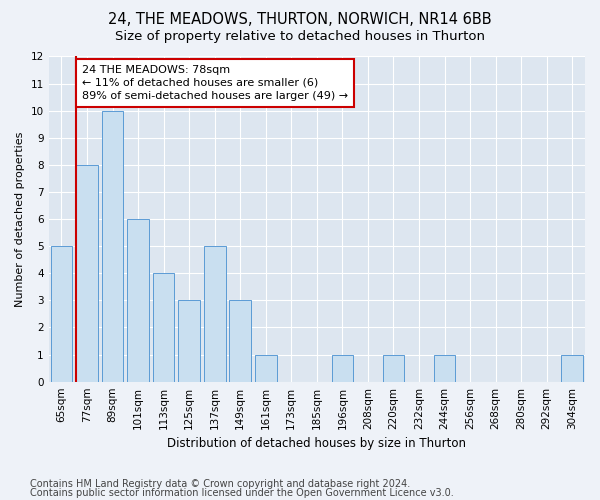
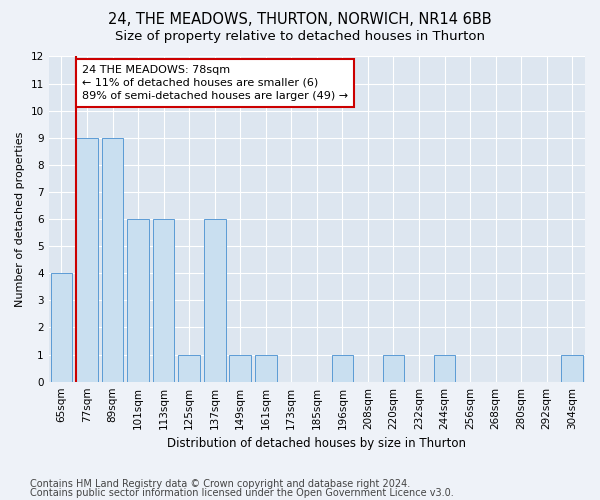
65sqm: 5 -> 4
77sqm: 8 -> 9
89sqm: 10 -> 9
113sqm: 4 -> 6
125sqm: 3 -> 1
137sqm: 5 -> 6
149sqm: 3 -> 1
